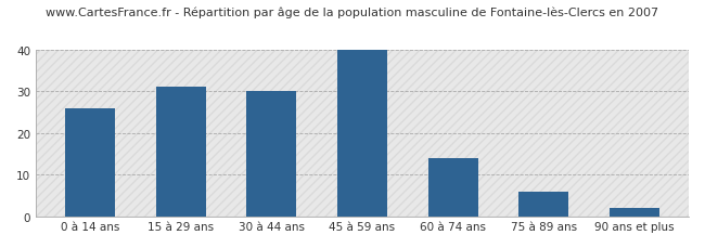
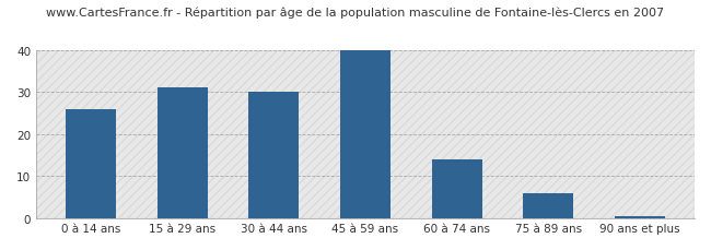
90 ans et plus: 2.0 -> 0.5
